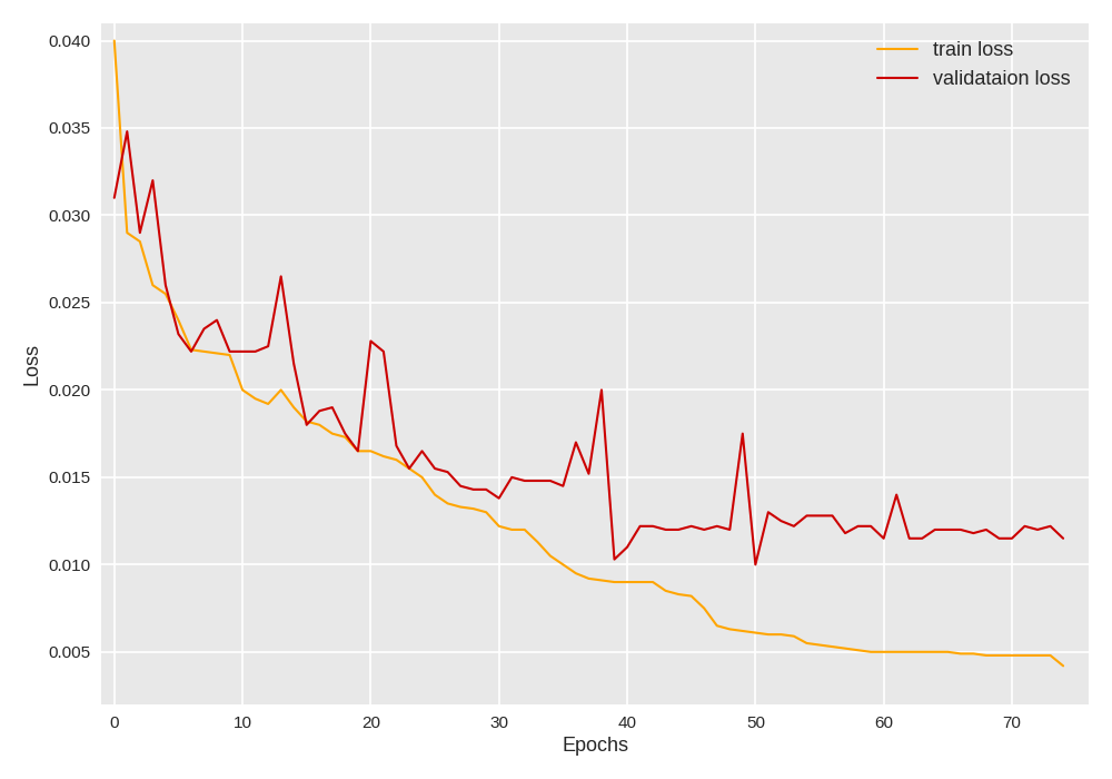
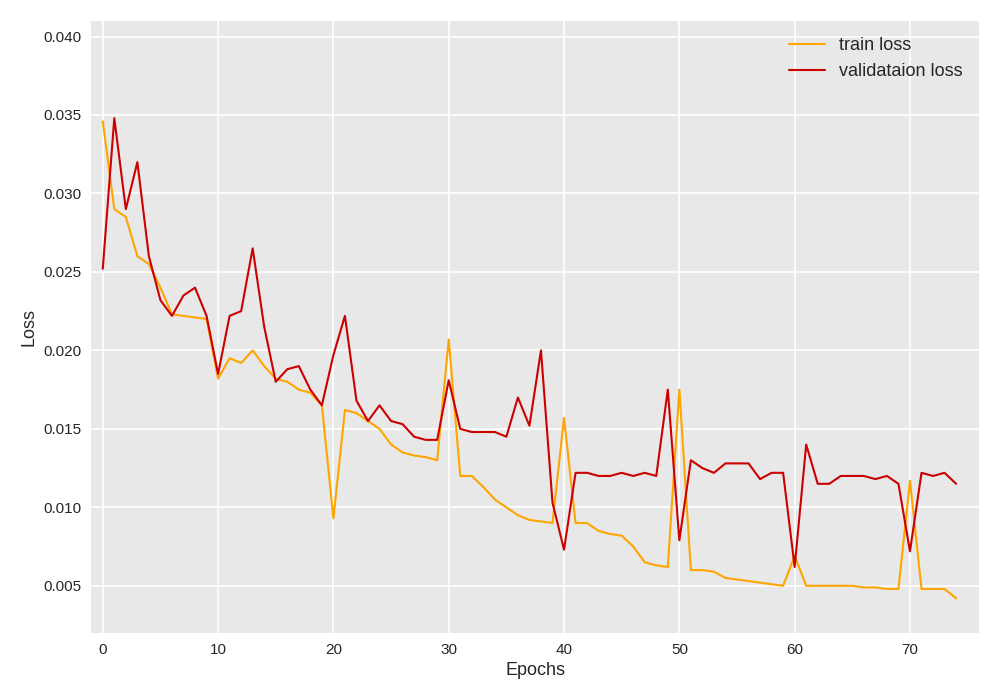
train loss/0: 0.0400 -> 0.0346
validataion loss/0: 0.0310 -> 0.0252
train loss/10: 0.0200 -> 0.0182
validataion loss/10: 0.0222 -> 0.0185
train loss/20: 0.0165 -> 0.0093
validataion loss/20: 0.0228 -> 0.0197
train loss/30: 0.0122 -> 0.0207
validataion loss/30: 0.0138 -> 0.0181
train loss/40: 0.0090 -> 0.0157
validataion loss/40: 0.0110 -> 0.0073
train loss/50: 0.0061 -> 0.0175
validataion loss/50: 0.0100 -> 0.0079
train loss/60: 0.0050 -> 0.0069
validataion loss/60: 0.0115 -> 0.0062
train loss/70: 0.0048 -> 0.0117
validataion loss/70: 0.0115 -> 0.0072
